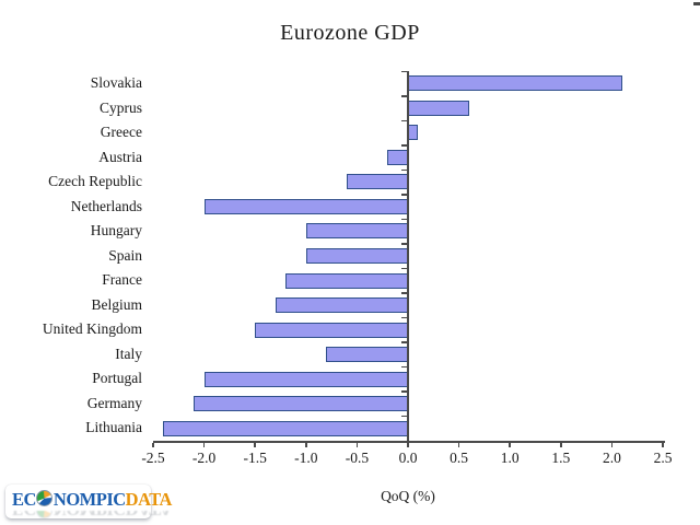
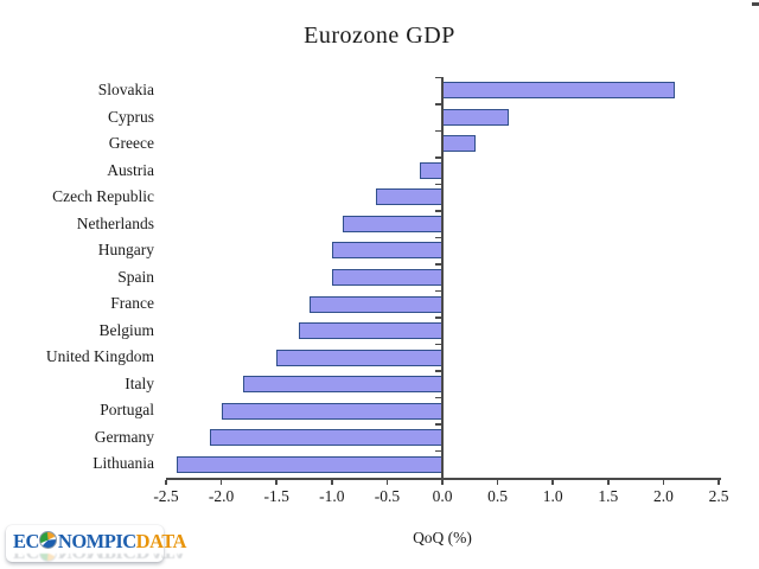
Greece: 0.1 -> 0.3
Netherlands: -2.0 -> -0.9
Italy: -0.8 -> -1.8
